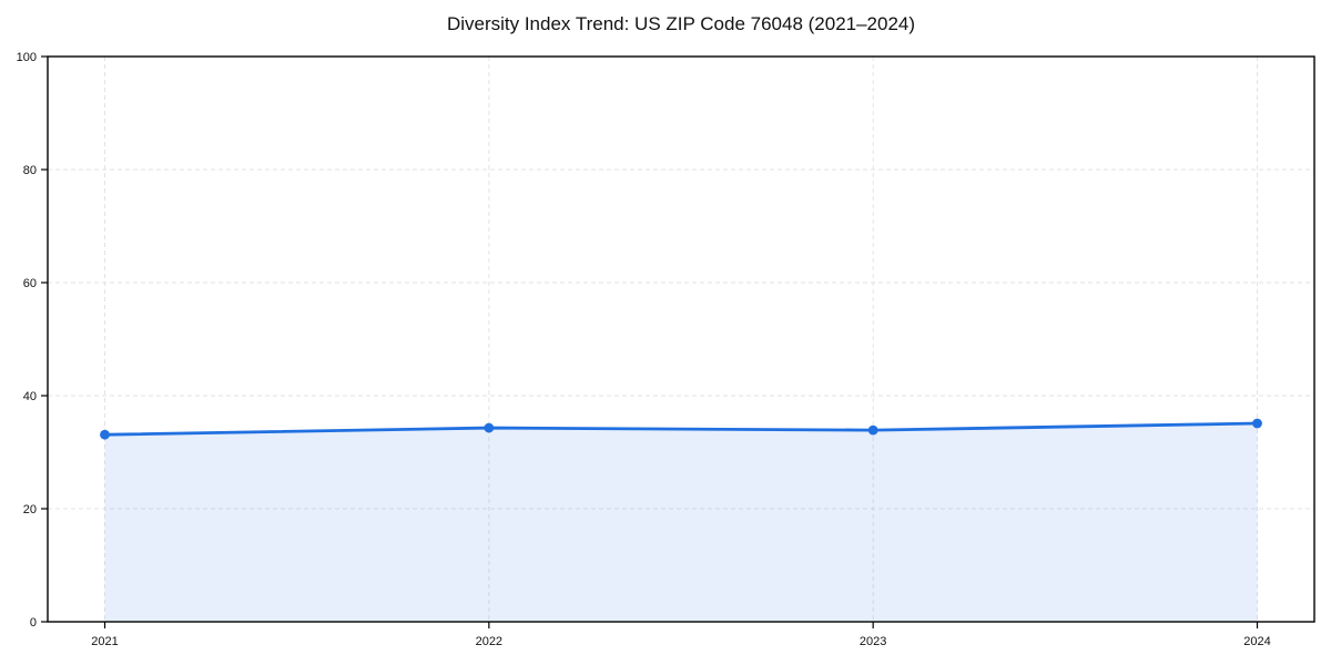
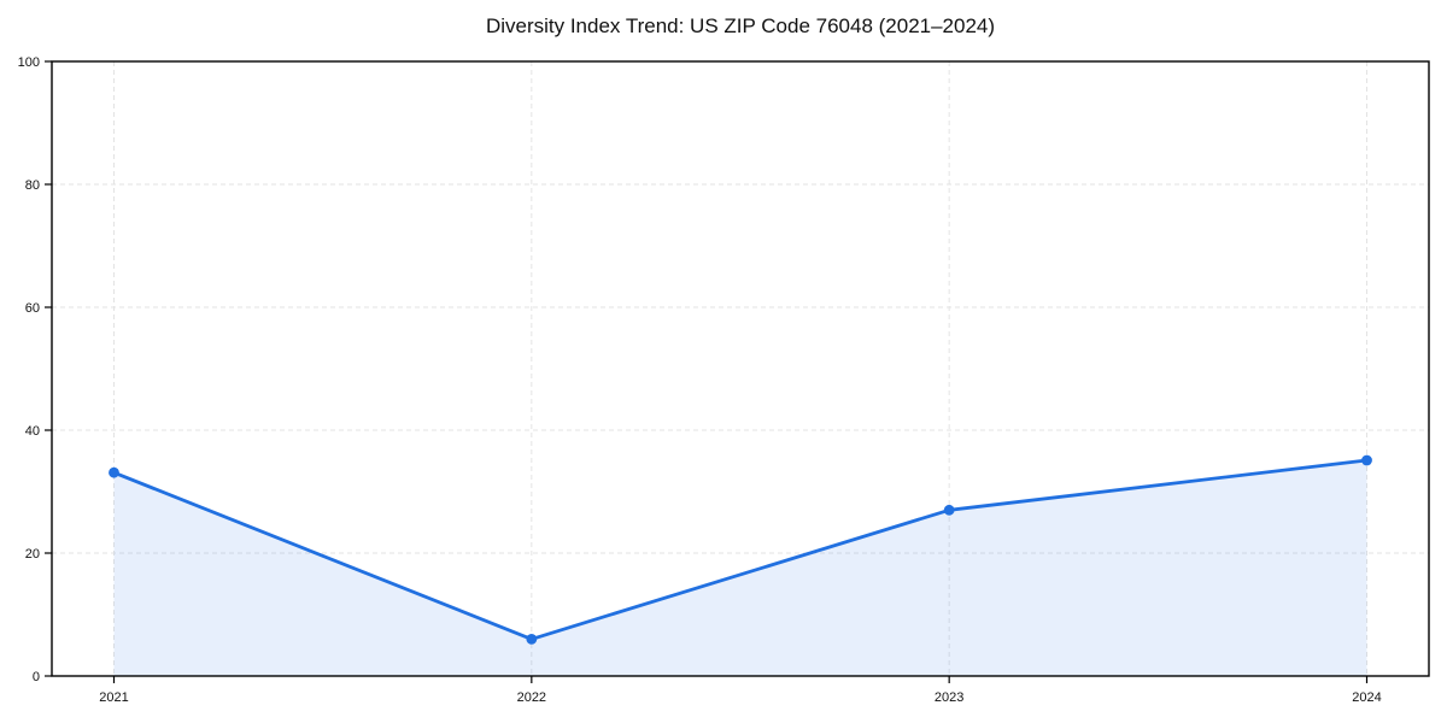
2022: 34 -> 6
2023: 34 -> 27
